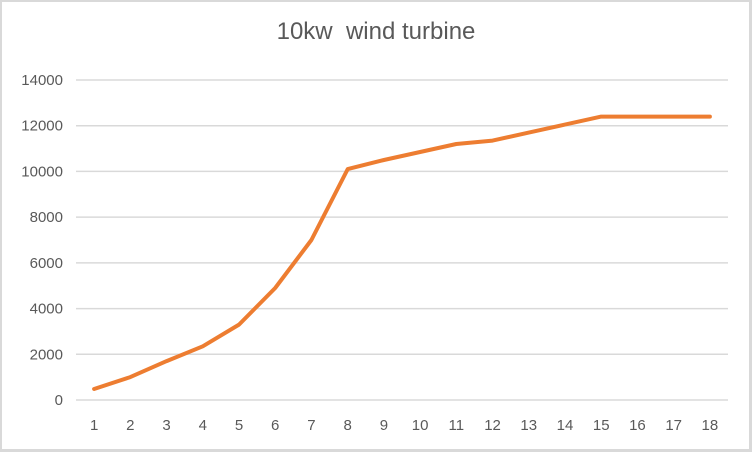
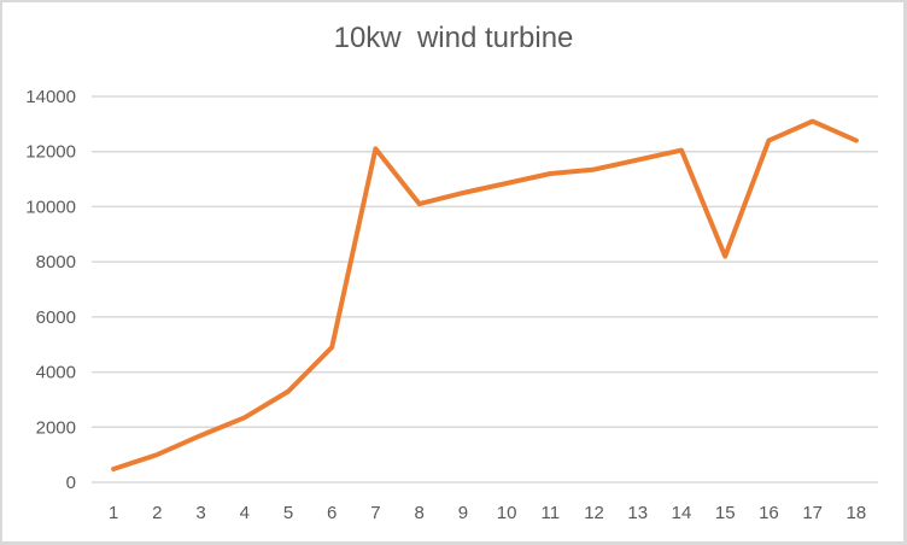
7: 7000 -> 12100
15: 12400 -> 8200
17: 12400 -> 13100
